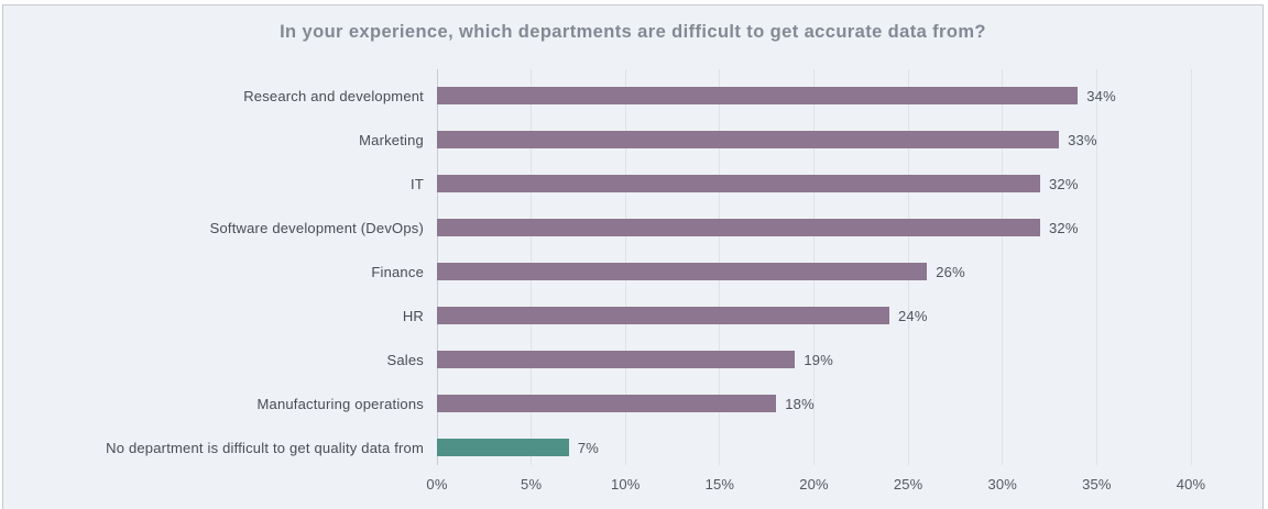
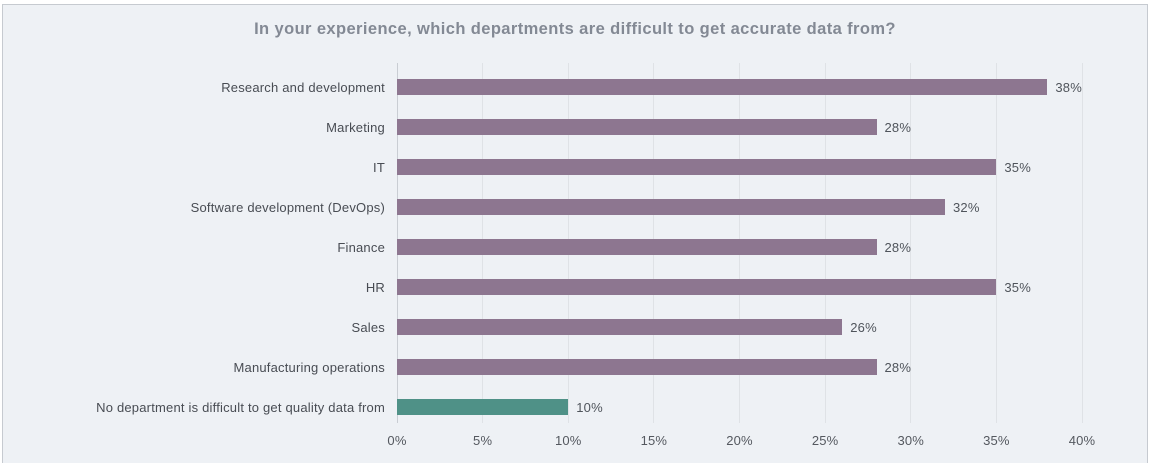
Research and development: 34% -> 38%
Marketing: 33% -> 28%
IT: 32% -> 35%
Finance: 26% -> 28%
HR: 24% -> 35%
Sales: 19% -> 26%
Manufacturing operations: 18% -> 28%
No department is difficult to get quality data from: 7% -> 10%
